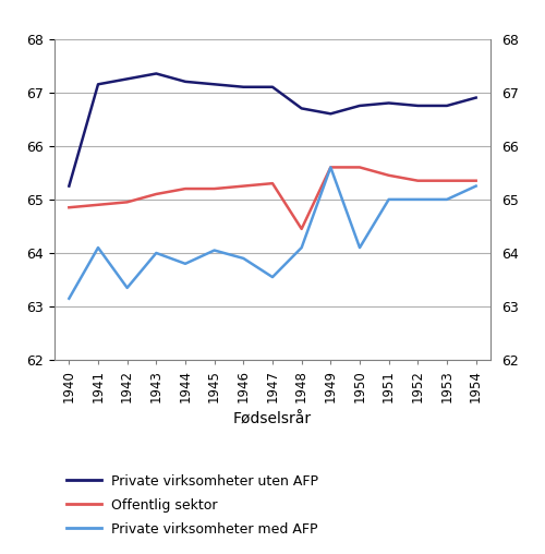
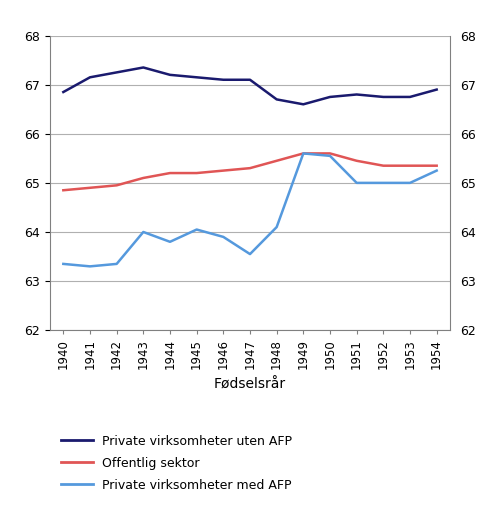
Private virksomheter uten AFP/1940: 65.25 -> 66.85
Private virksomheter med AFP/1940: 63.15 -> 63.35
Private virksomheter med AFP/1941: 64.10 -> 63.30
Offentlig sektor/1948: 64.45 -> 65.45
Private virksomheter med AFP/1950: 64.10 -> 65.55
